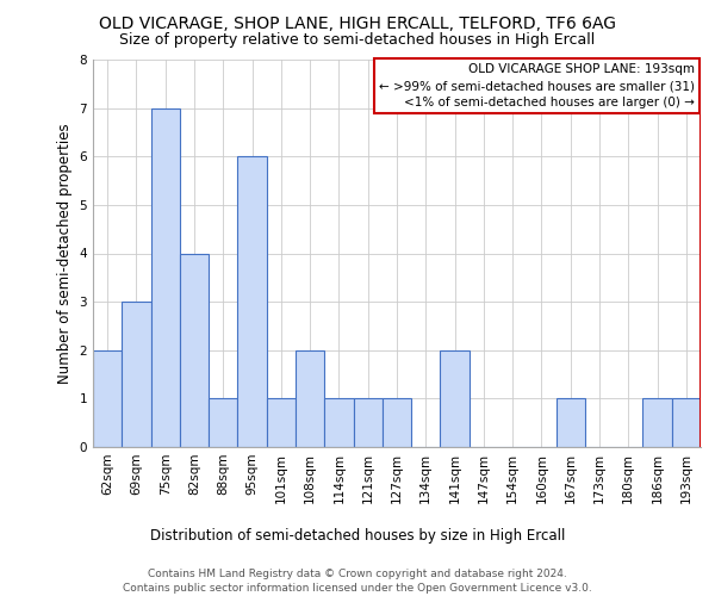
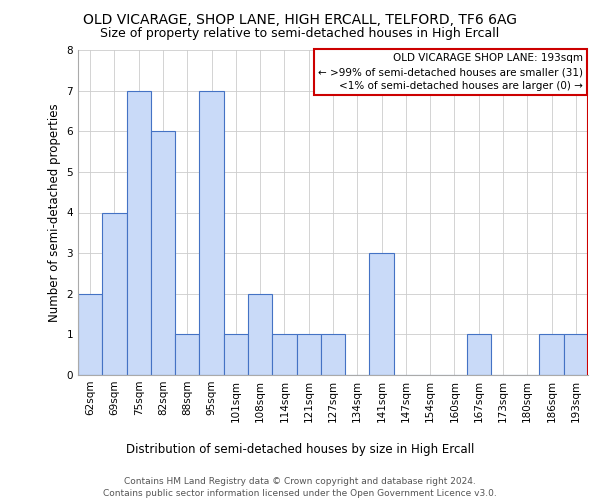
69sqm: 3 -> 4
82sqm: 4 -> 6
95sqm: 6 -> 7
141sqm: 2 -> 3
